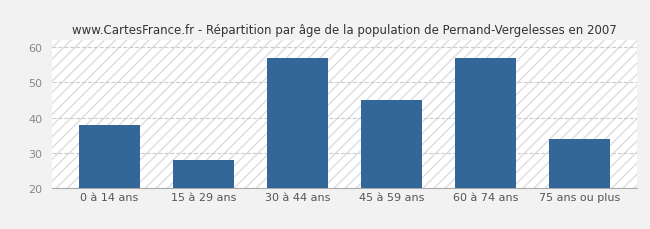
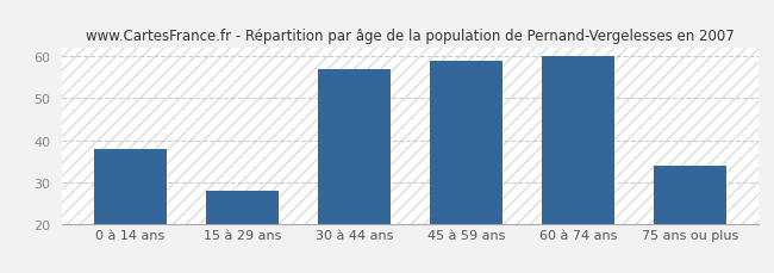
45 à 59 ans: 45 -> 59
60 à 74 ans: 57 -> 60
